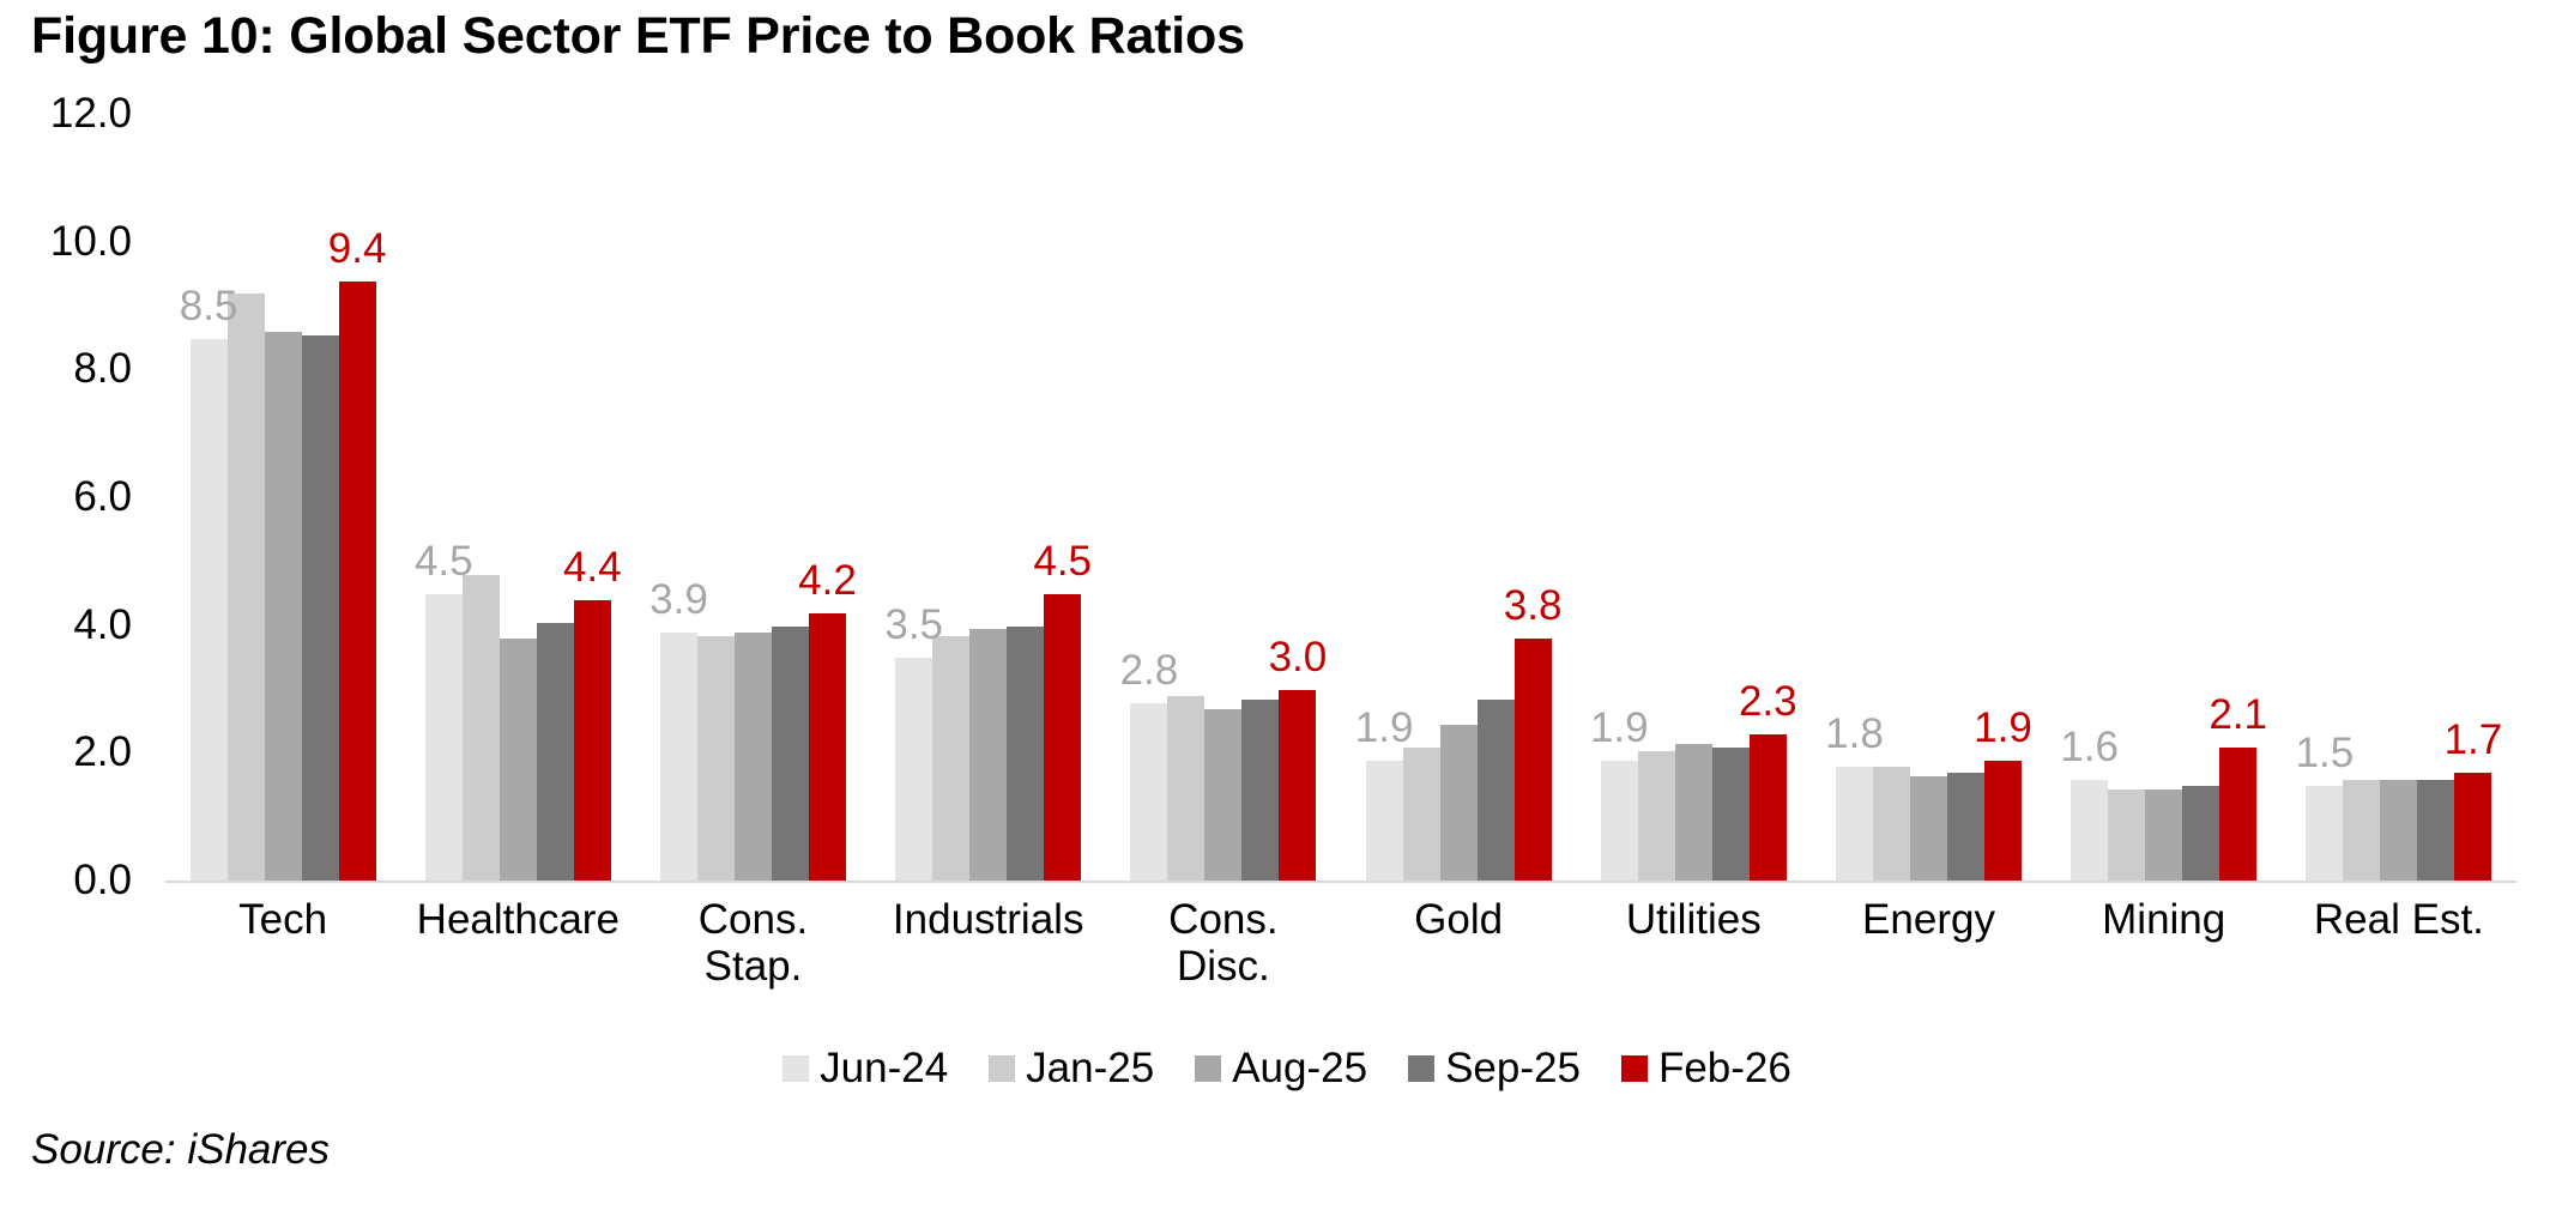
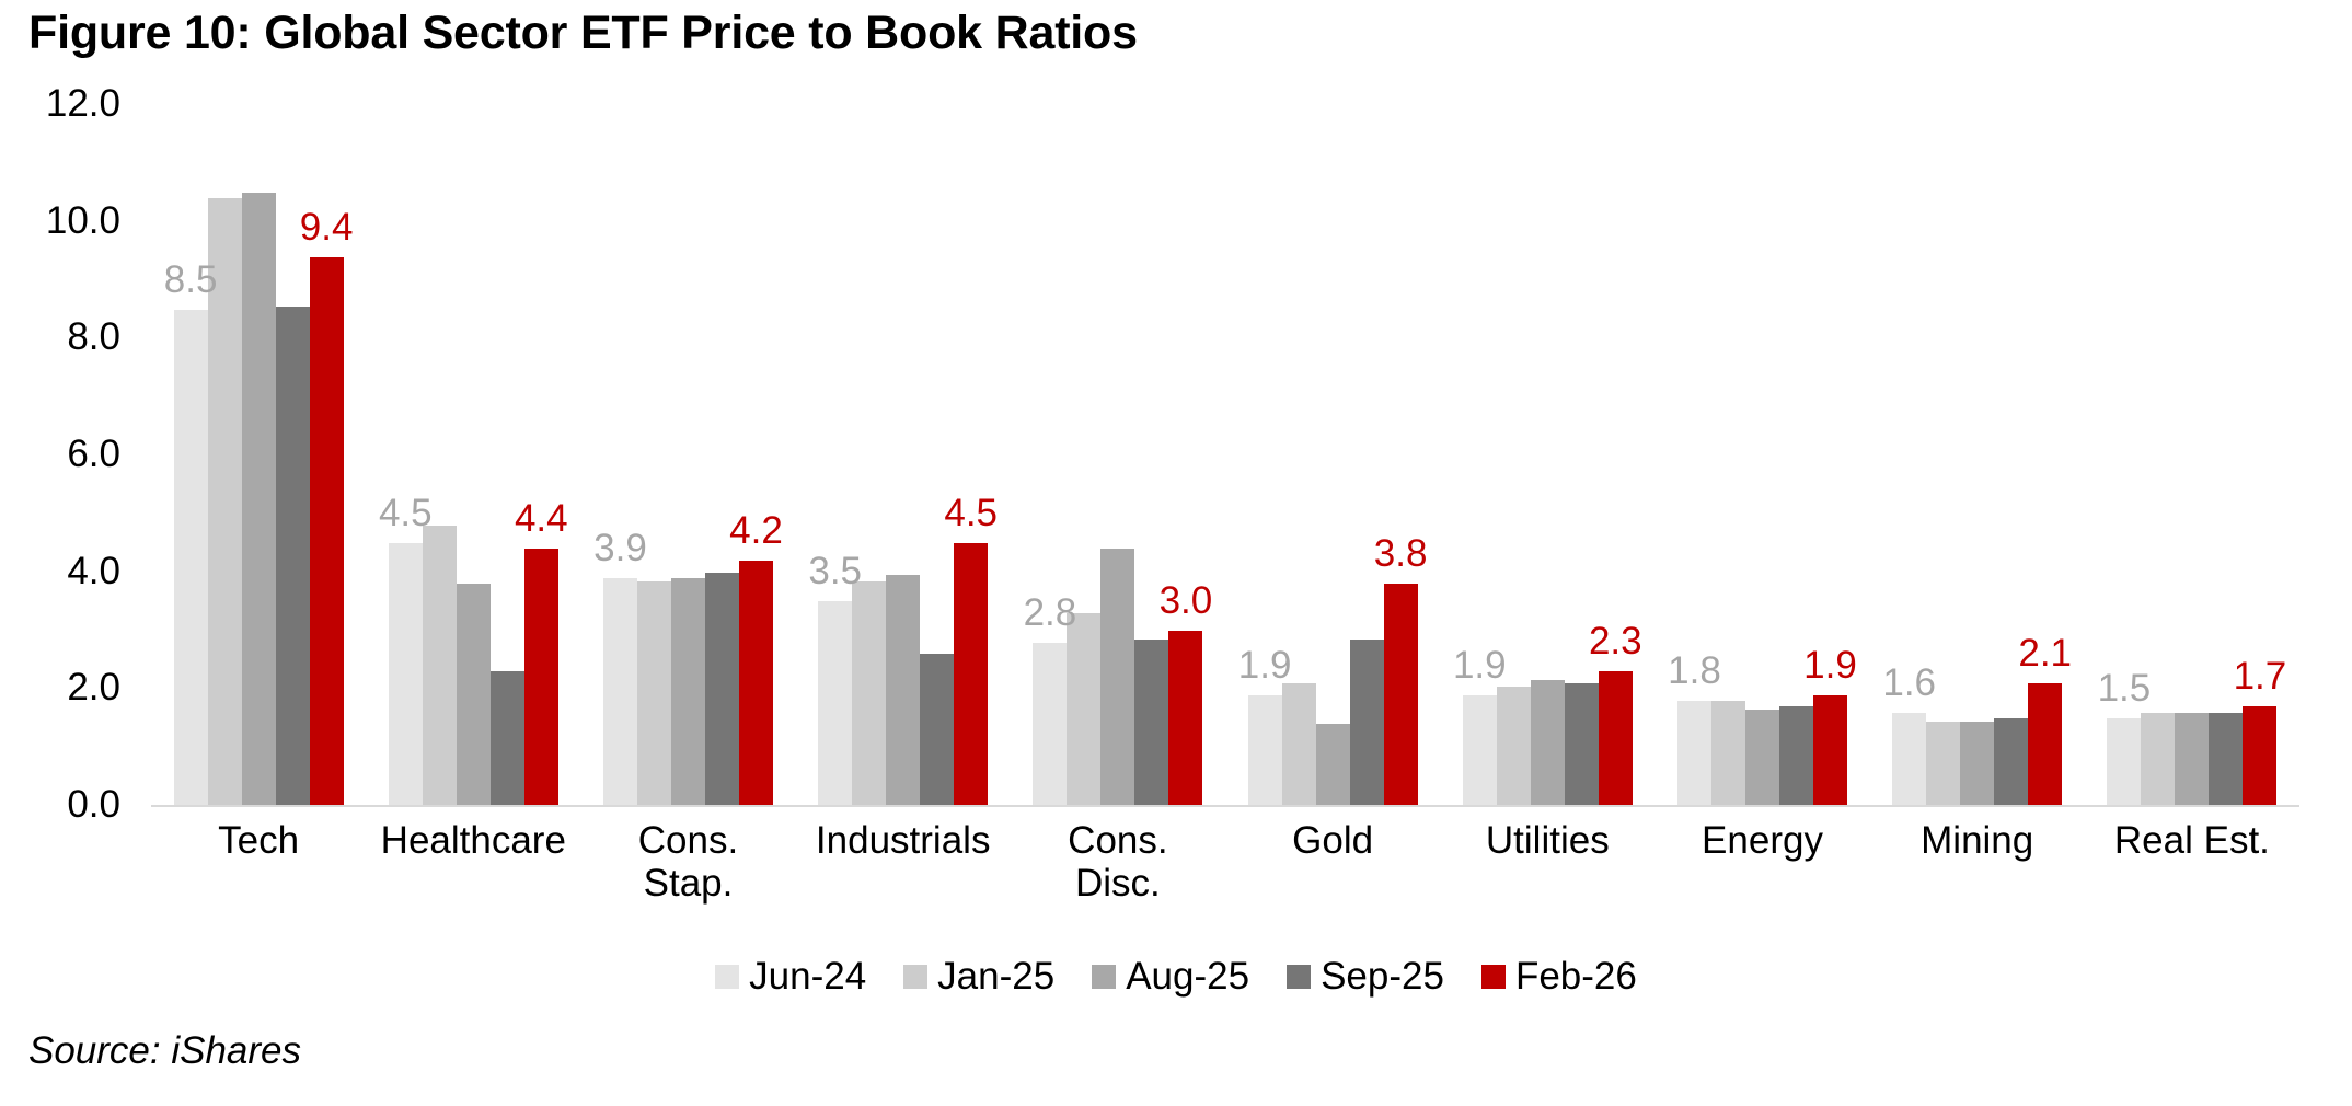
Jan-25/Tech: 9.2 -> 10.4
Aug-25/Tech: 8.6 -> 10.5
Sep-25/Healthcare: 4.0 -> 2.3
Sep-25/Industrials: 4.0 -> 2.6
Jan-25/Cons. Disc.: 2.9 -> 3.3
Aug-25/Cons. Disc.: 2.7 -> 4.4
Aug-25/Gold: 2.5 -> 1.4
